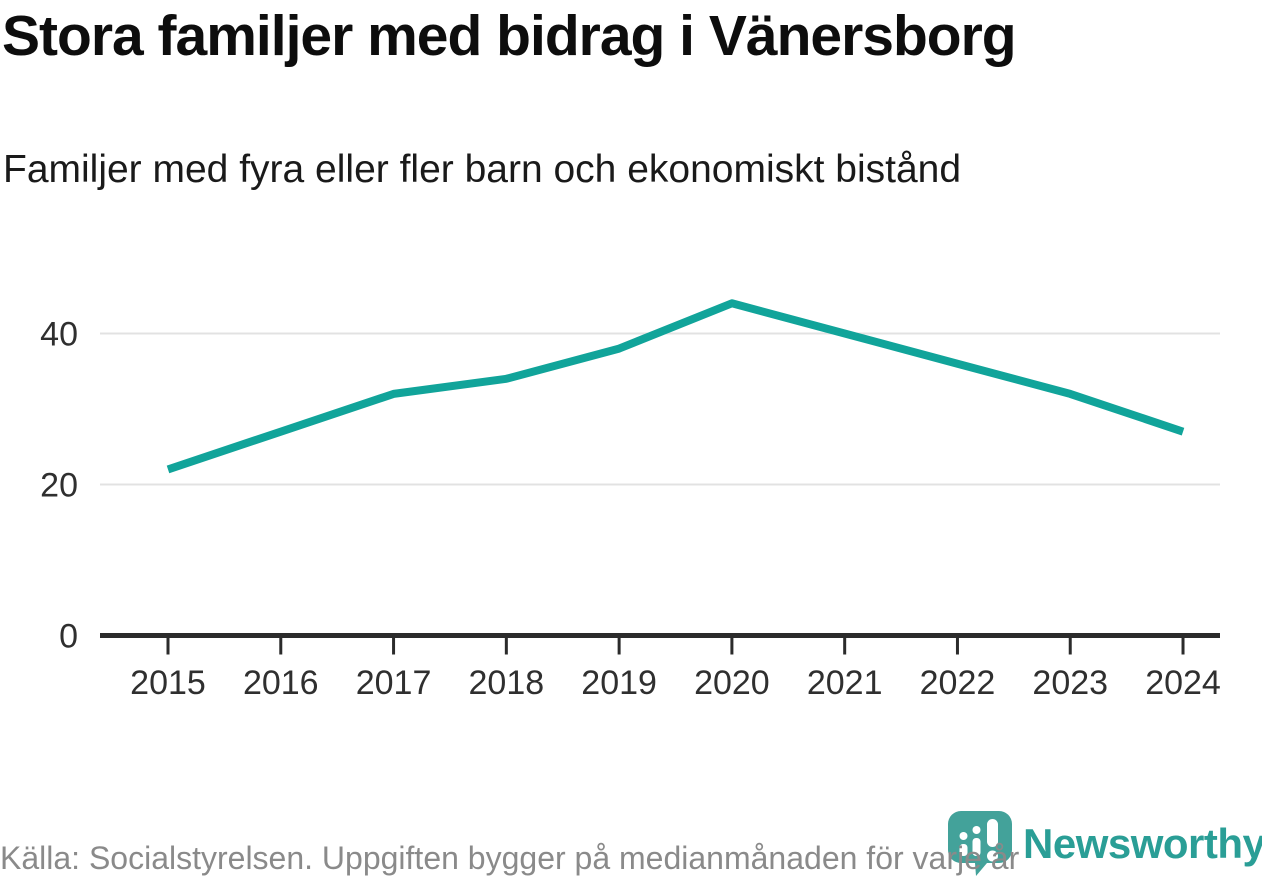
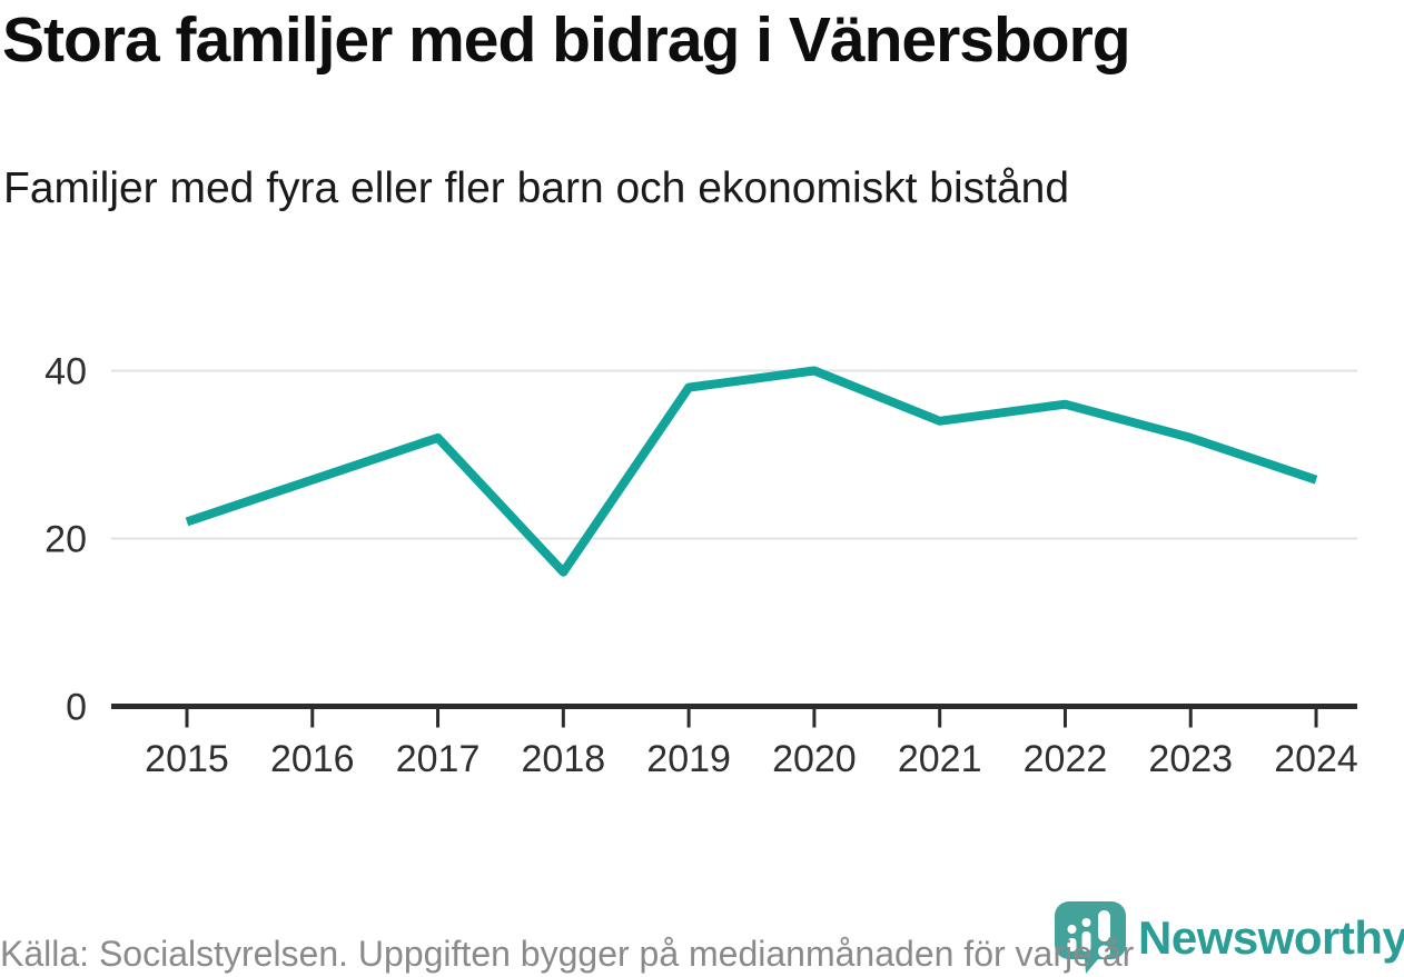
2018: 34 -> 16
2020: 44 -> 40
2021: 40 -> 34
